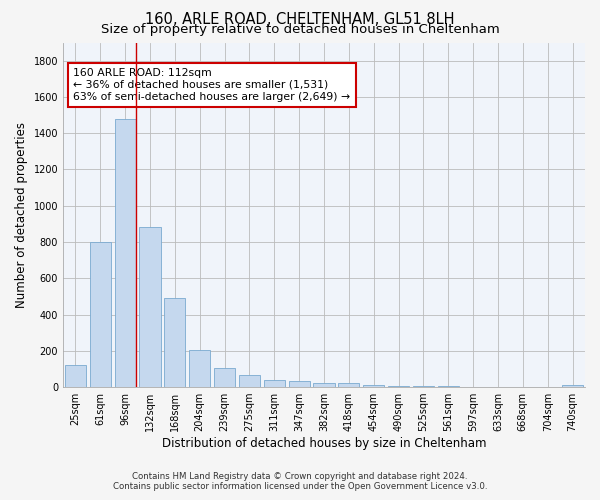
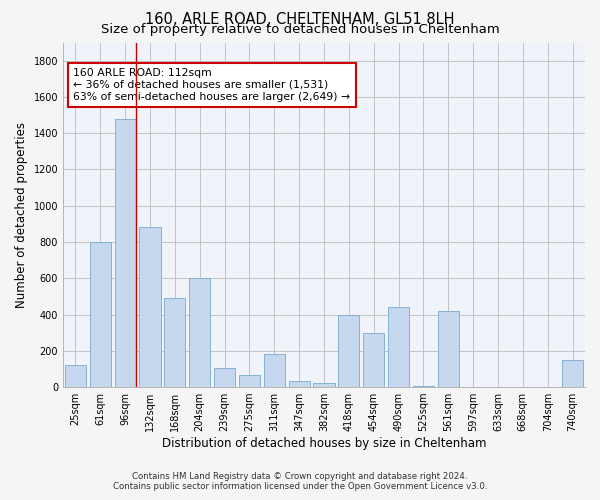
204sqm: 200 -> 600
311sqm: 40 -> 180
418sqm: 20 -> 400
454sqm: 10 -> 300
490sqm: 0 -> 440
561sqm: 0 -> 420
740sqm: 10 -> 150
